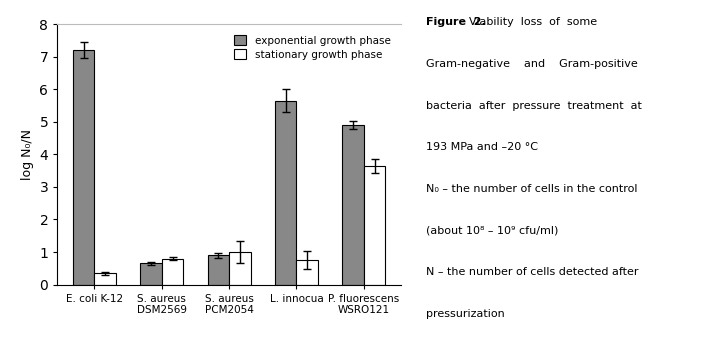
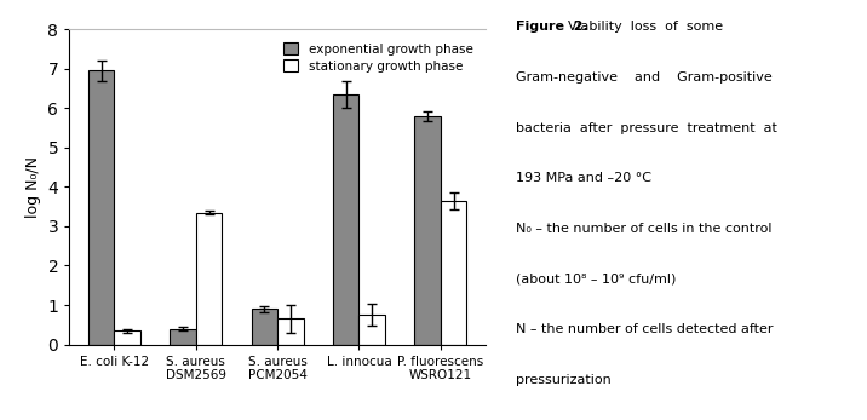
exponential growth phase/E. coli K-12: 7.20 -> 6.95
exponential growth phase/S. aureus DSM2569: 0.65 -> 0.40
stationary growth phase/S. aureus DSM2569: 0.80 -> 3.35
stationary growth phase/S. aureus PCM2054: 1.00 -> 0.65
exponential growth phase/L. innocua: 5.65 -> 6.35
exponential growth phase/P. fluorescens WSRO121: 4.90 -> 5.80
